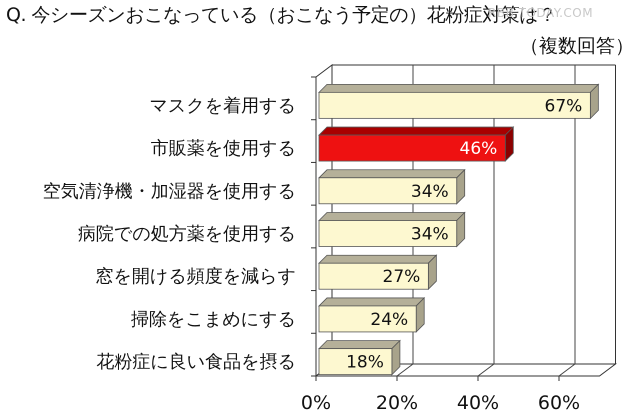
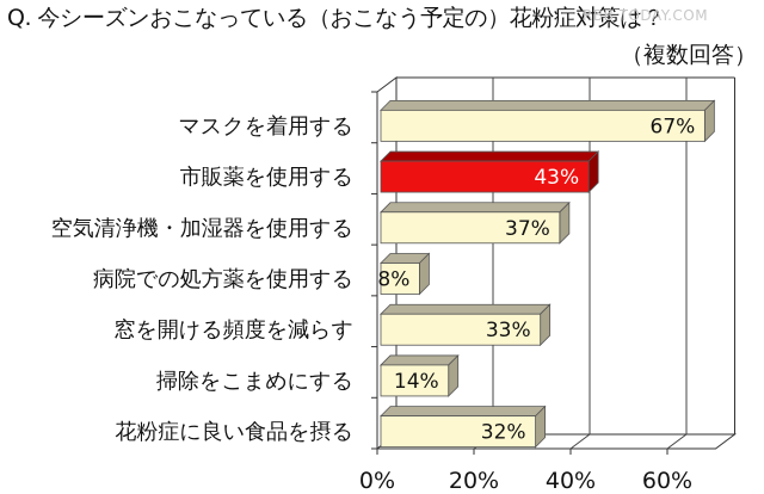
市販薬を使用する: 46% -> 43%
空気清浄機・加湿器を使用する: 34% -> 37%
病院での処方薬を使用する: 34% -> 8%
窓を開ける頻度を減らす: 27% -> 33%
掃除をこまめにする: 24% -> 14%
花粉症に良い食品を摂る: 18% -> 32%
